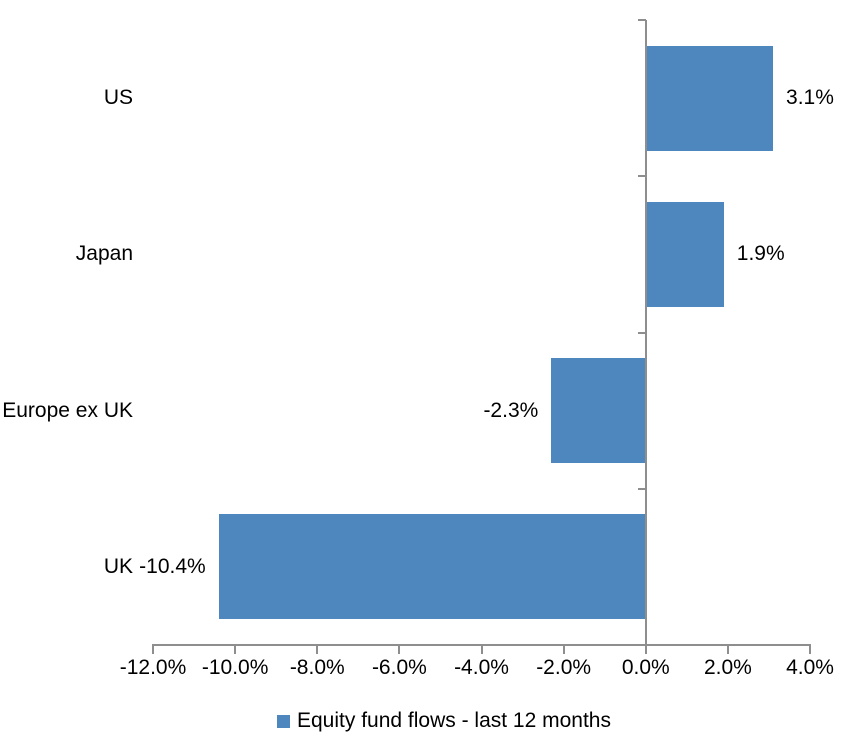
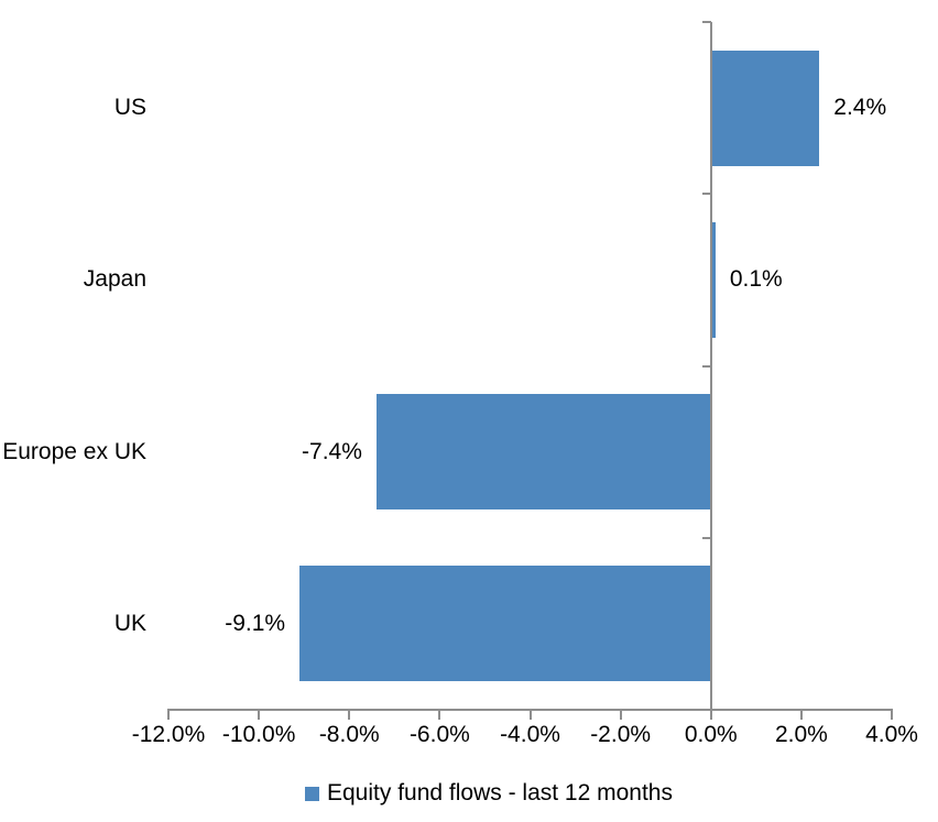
US: 3.1% -> 2.4%
Japan: 1.9% -> 0.1%
Europe ex UK: -2.3% -> -7.4%
UK: -10.4% -> -9.1%
